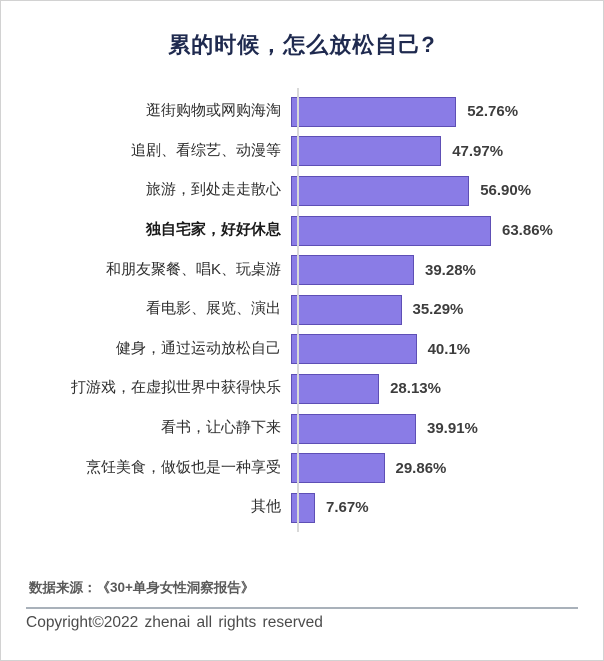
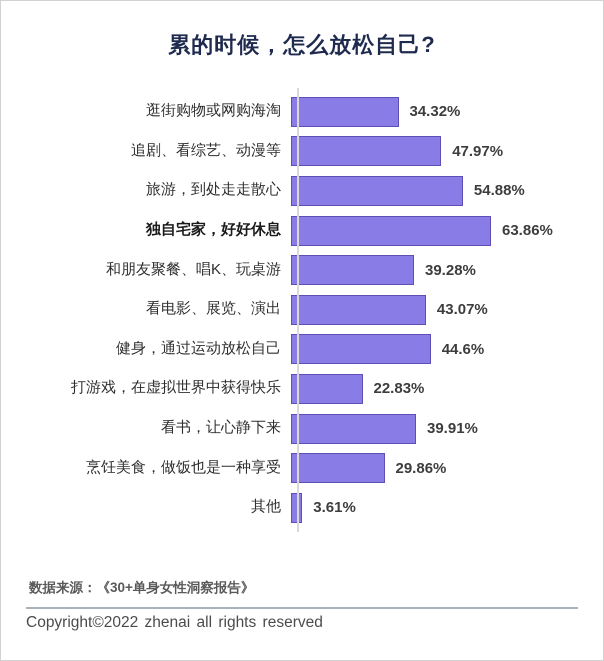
逛街购物或网购海淘: 52.76% -> 34.32%
旅游，到处走走散心: 56.90% -> 54.88%
看电影、展览、演出: 35.29% -> 43.07%
健身，通过运动放松自己: 40.1% -> 44.6%
打游戏，在虚拟世界中获得快乐: 28.13% -> 22.83%
其他: 7.67% -> 3.61%
